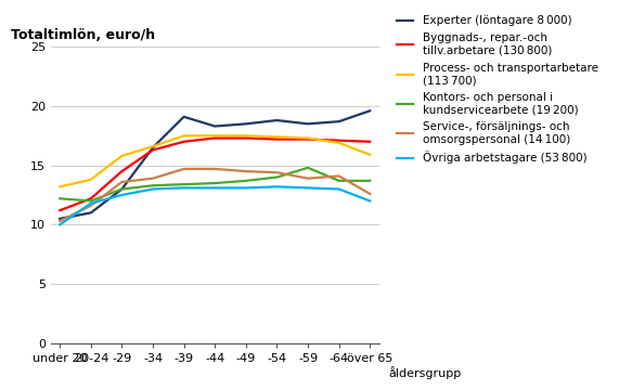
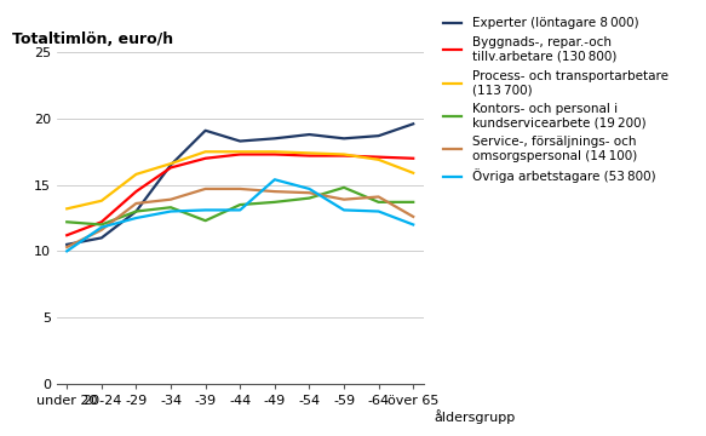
Kontors- och personal i kundservicearbete (19 200)/-39: 13.4 -> 12.3
Övriga arbetstagare (53 800)/-49: 13.1 -> 15.4
Övriga arbetstagare (53 800)/-54: 13.2 -> 14.7
